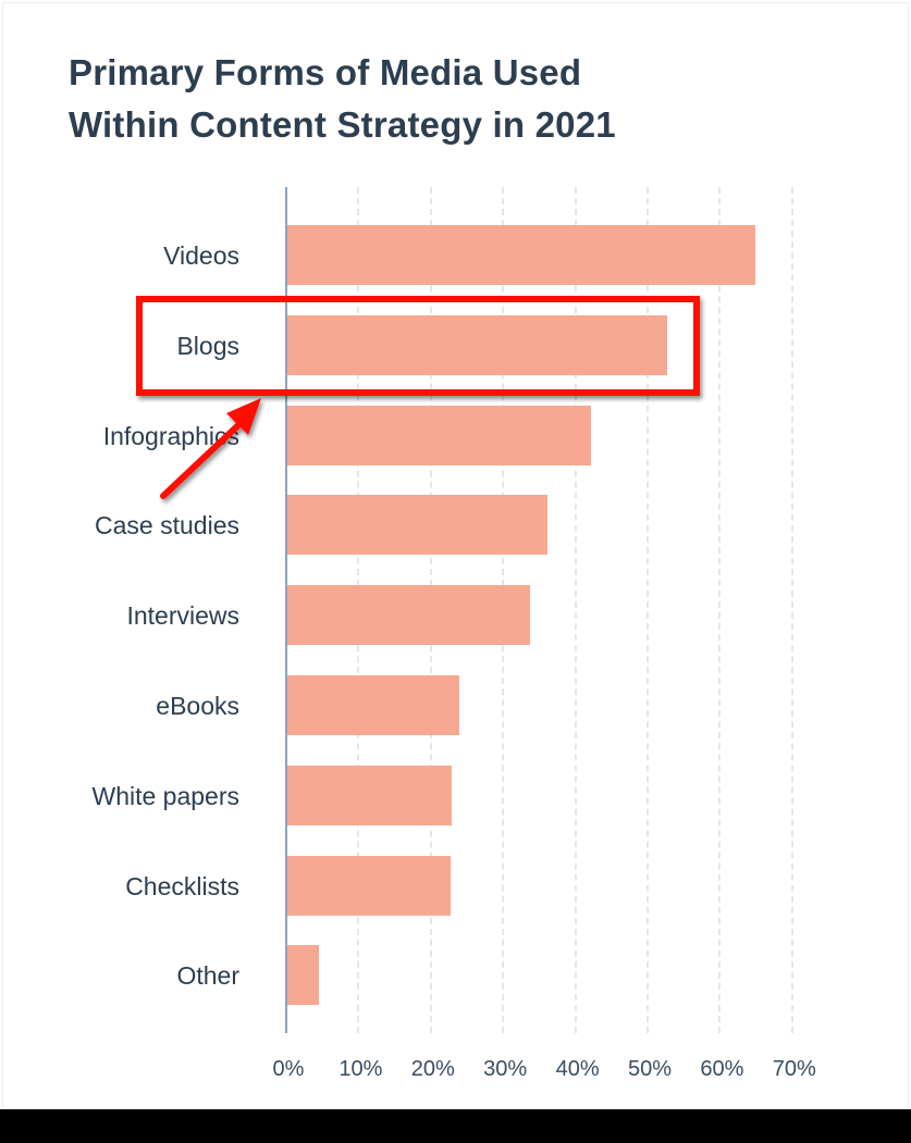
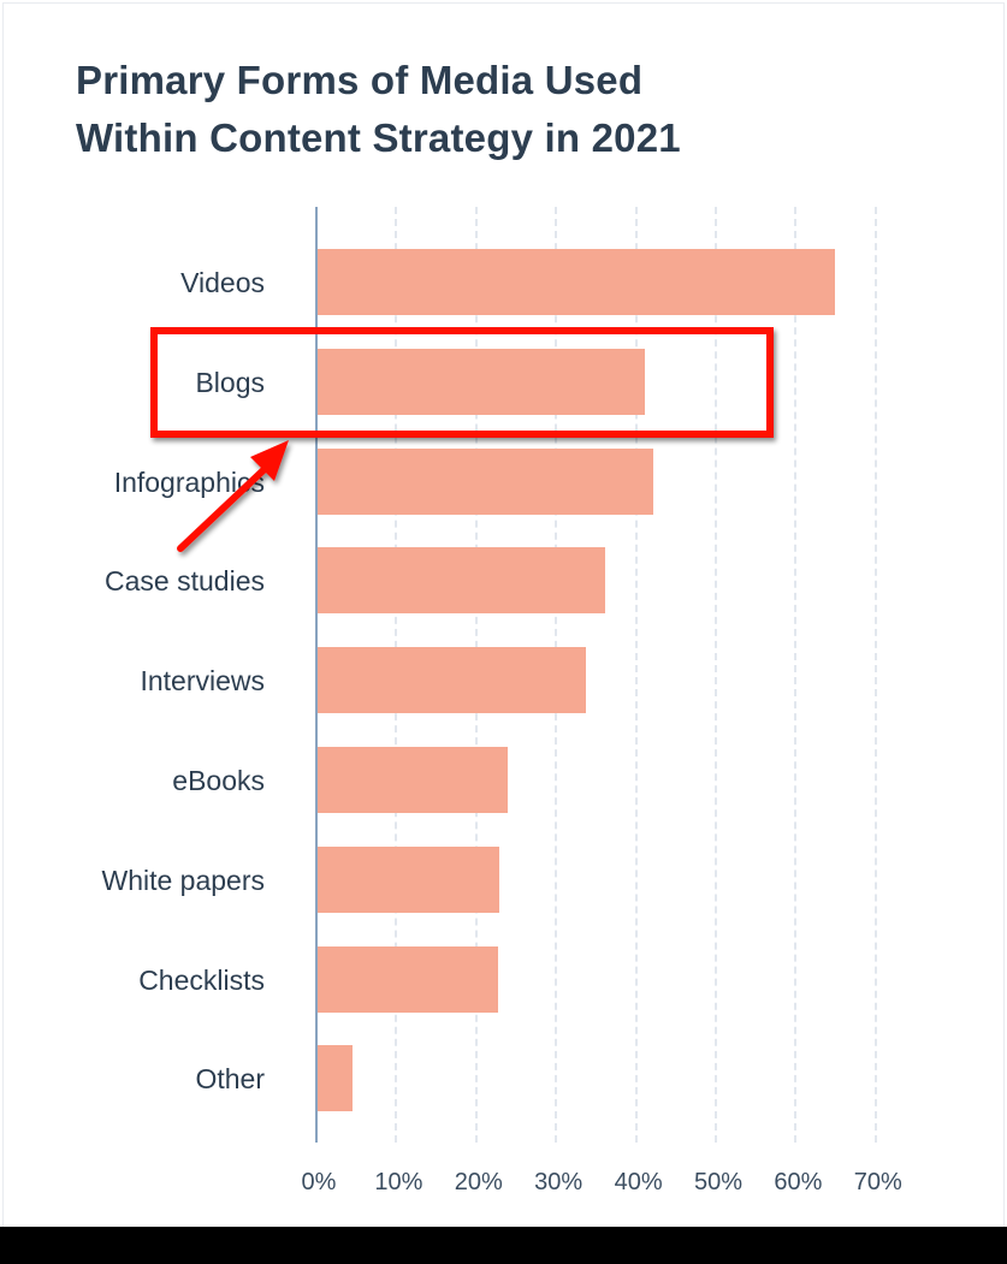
Blogs: 53% -> 41%
